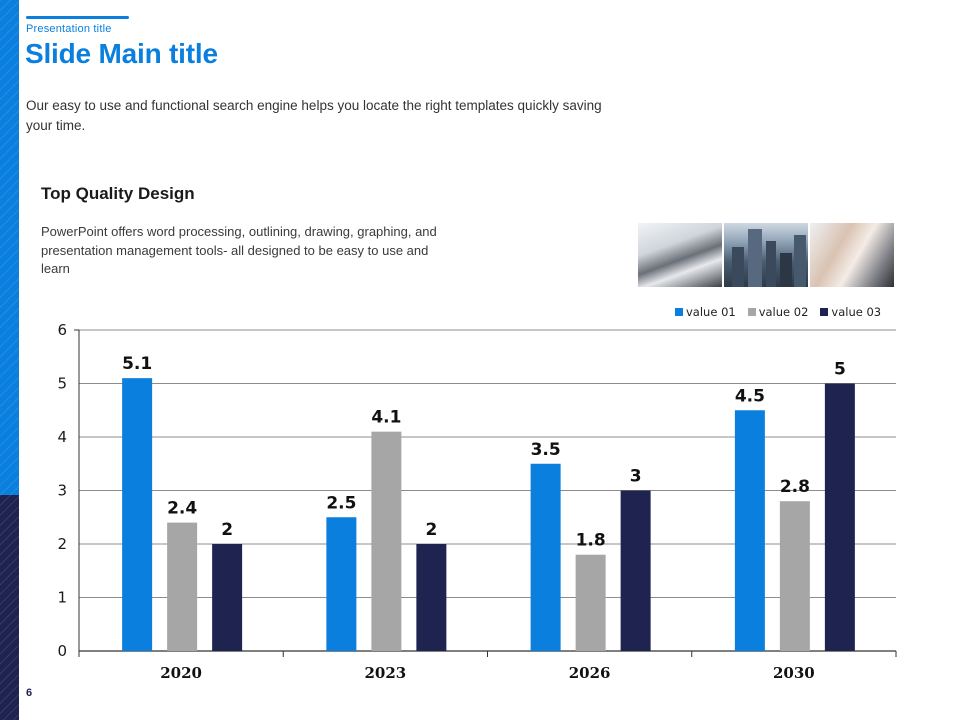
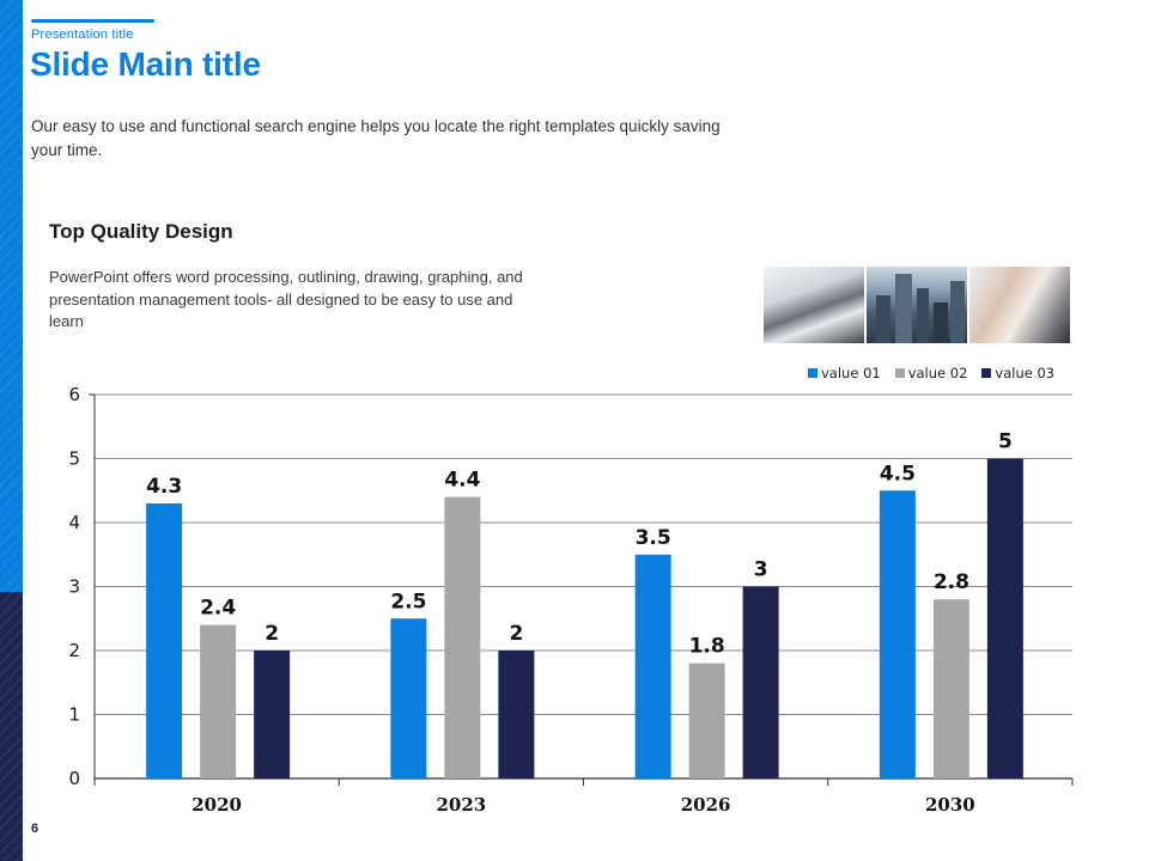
value 01/2020: 5.1 -> 4.3
value 02/2023: 4.1 -> 4.4
